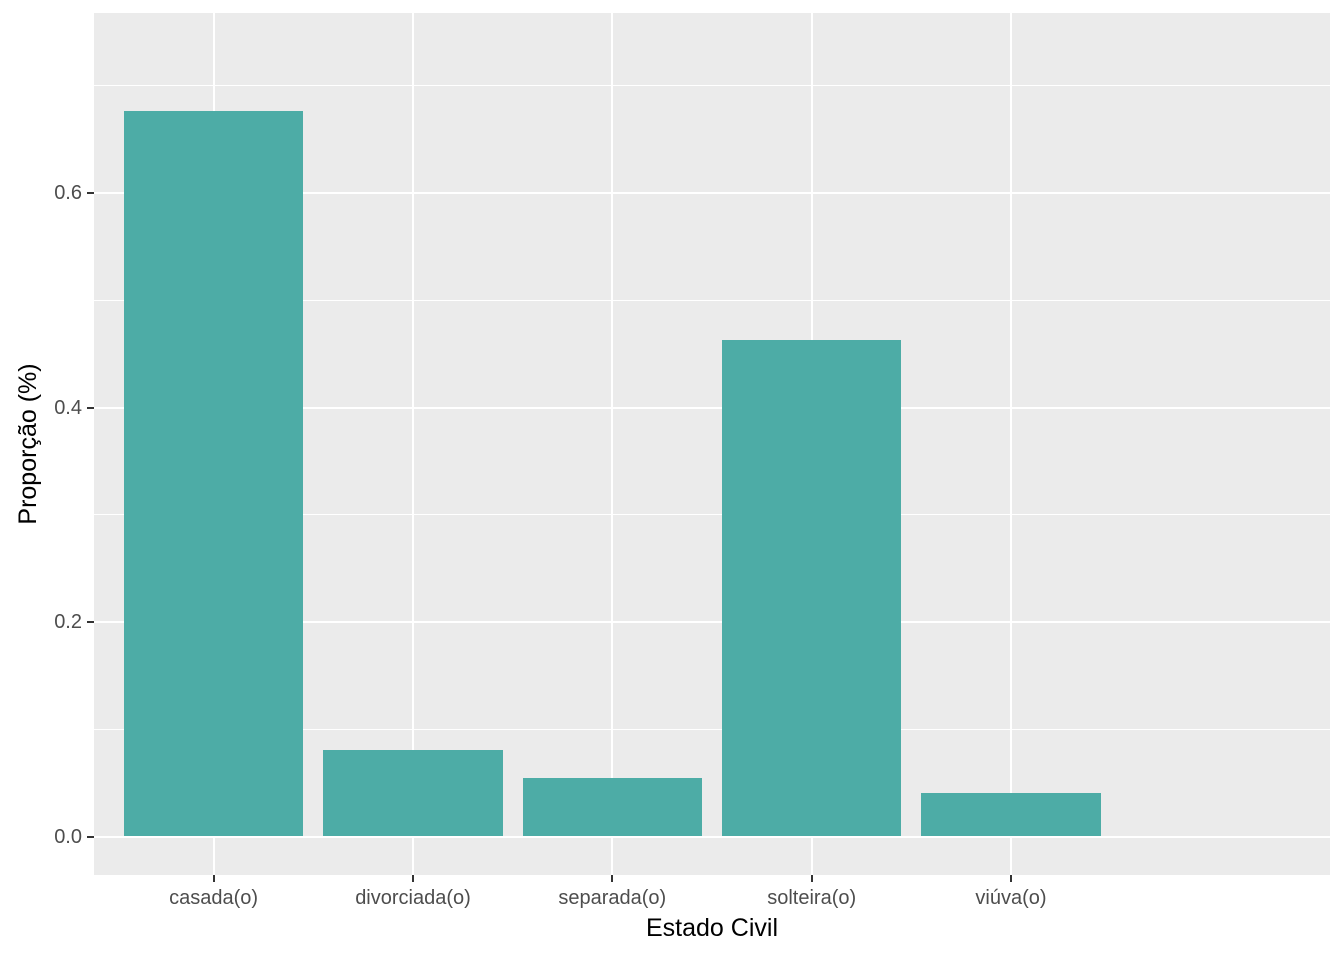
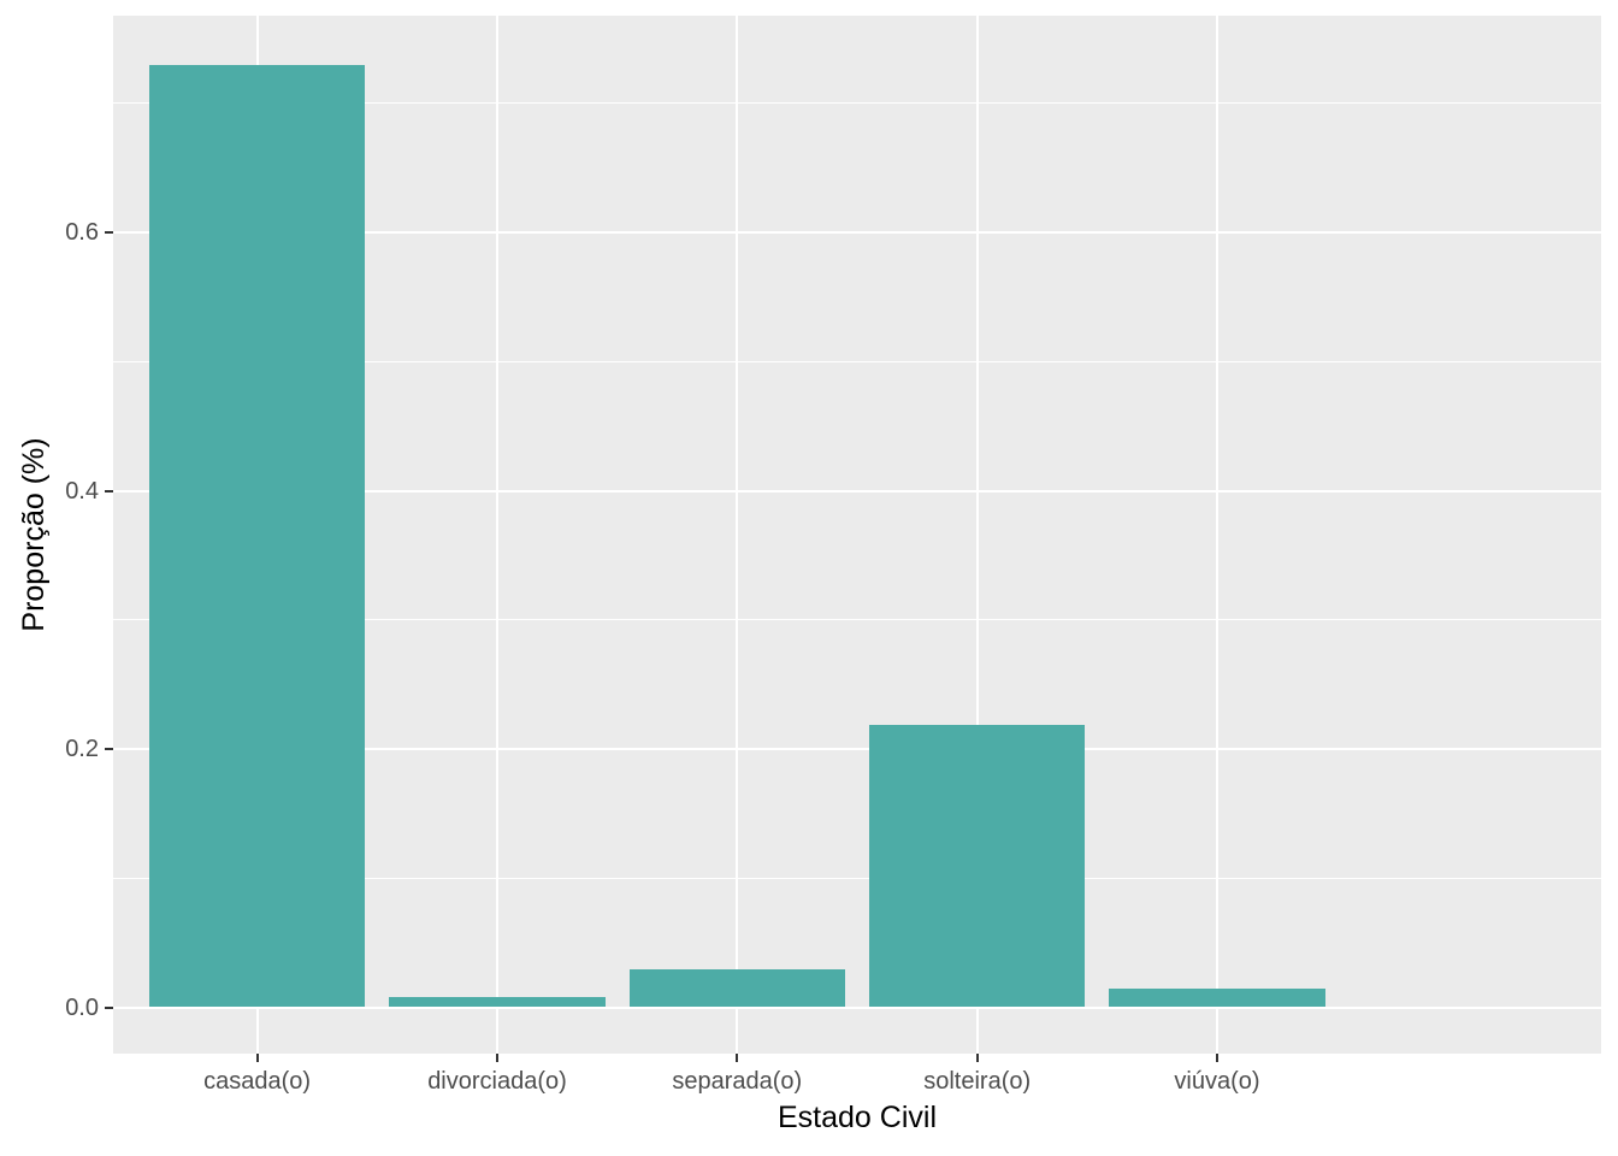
casada(o): 0.676 -> 0.729
divorciada(o): 0.081 -> 0.009
separada(o): 0.055 -> 0.030
solteira(o): 0.463 -> 0.219
viúva(o): 0.041 -> 0.015
